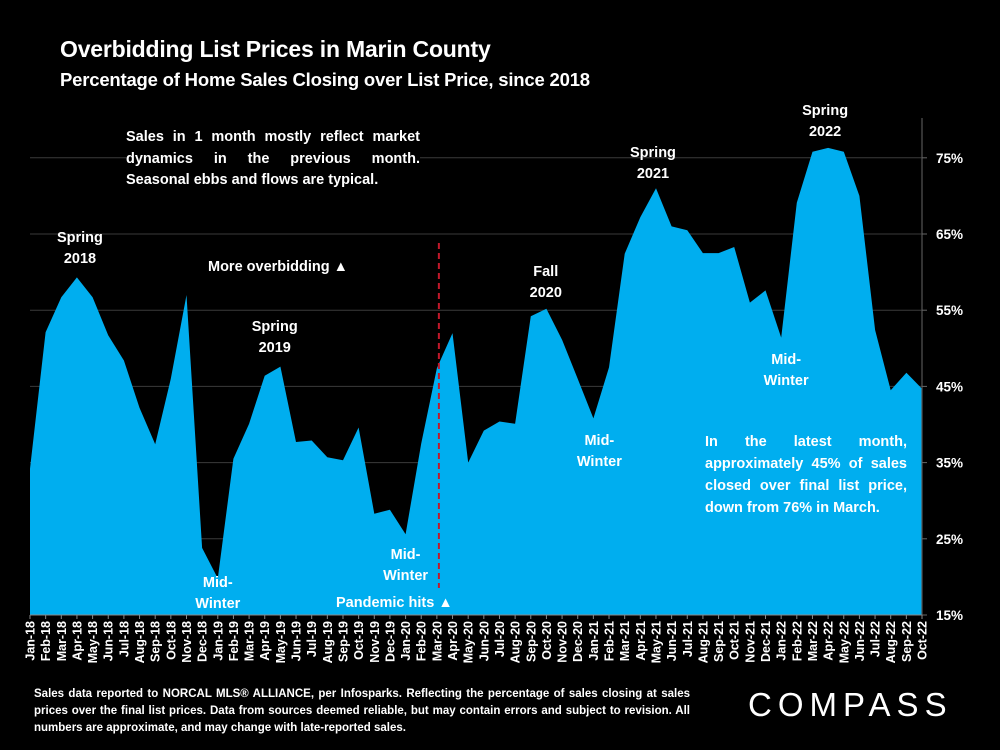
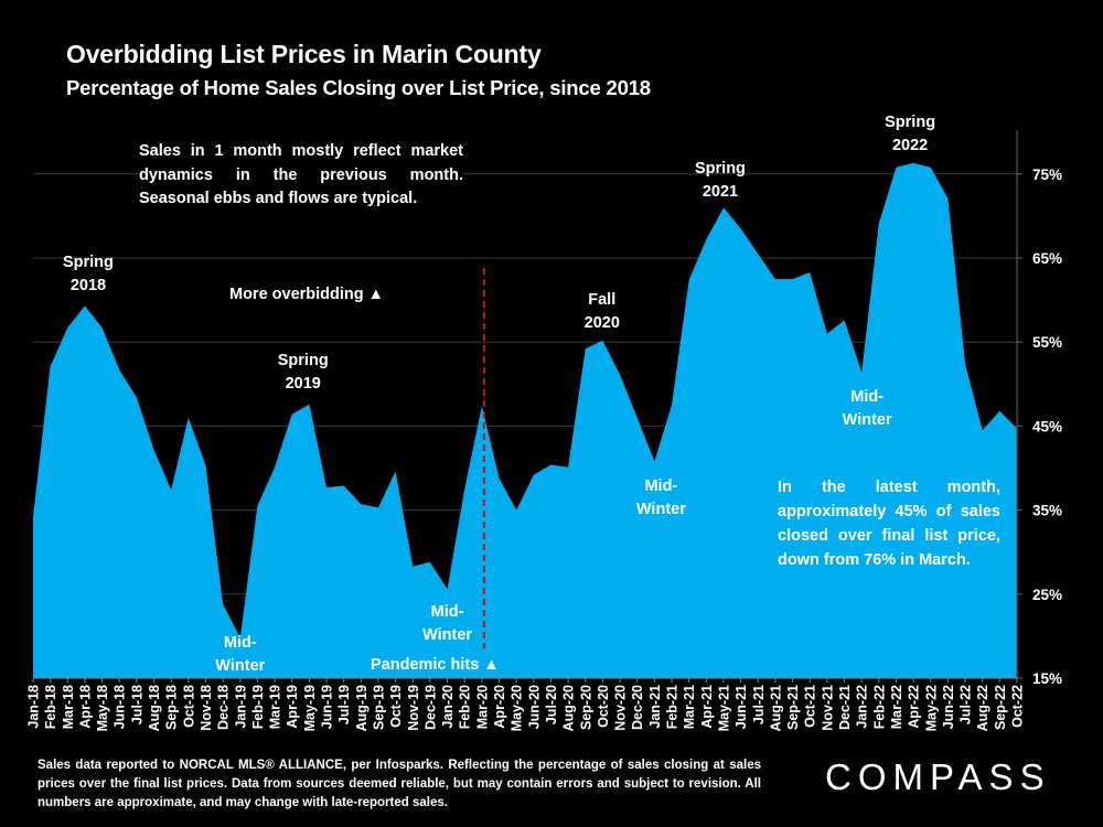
Nov-18: 57% -> 40%
Apr-20: 52% -> 39%
Jun-21: 66% -> 68%
Jun-22: 70% -> 72%
